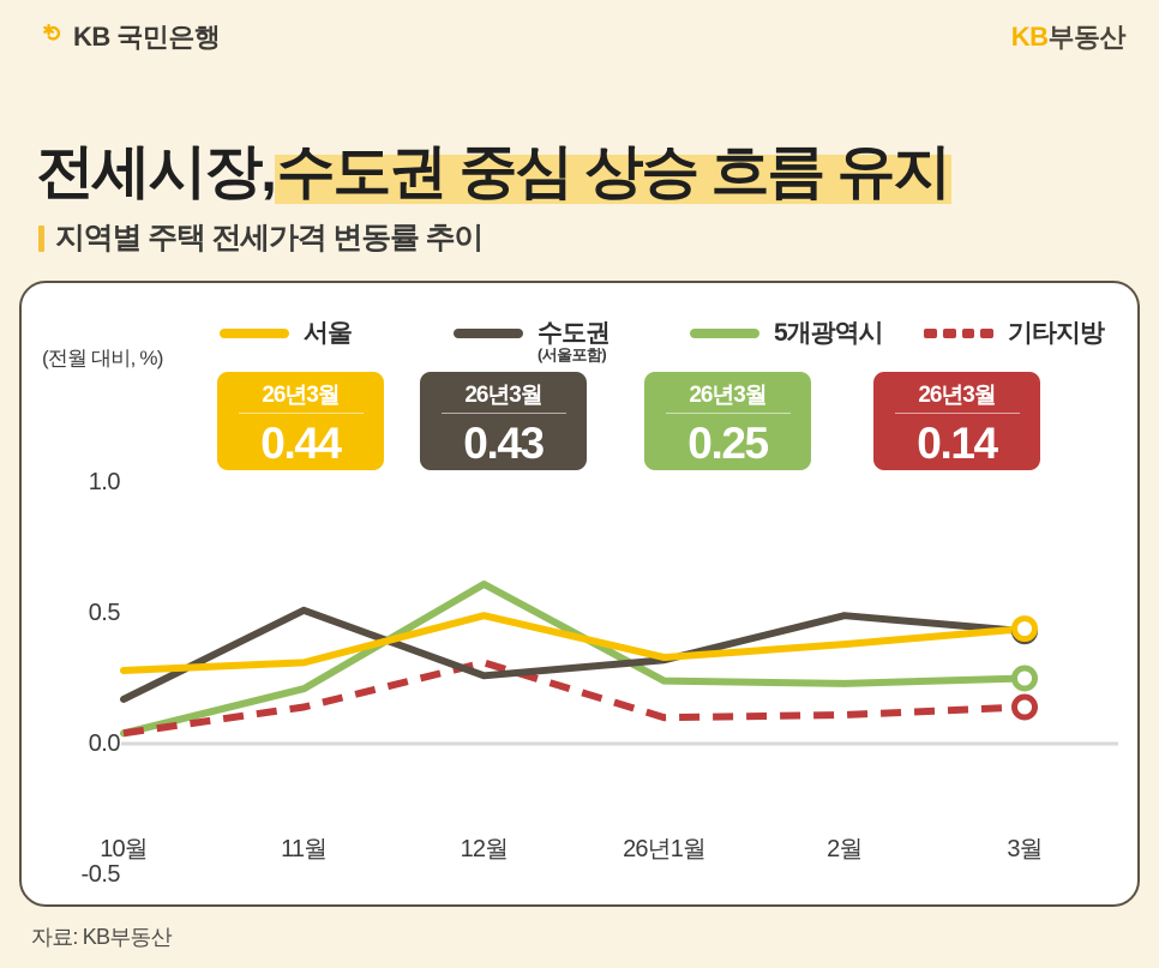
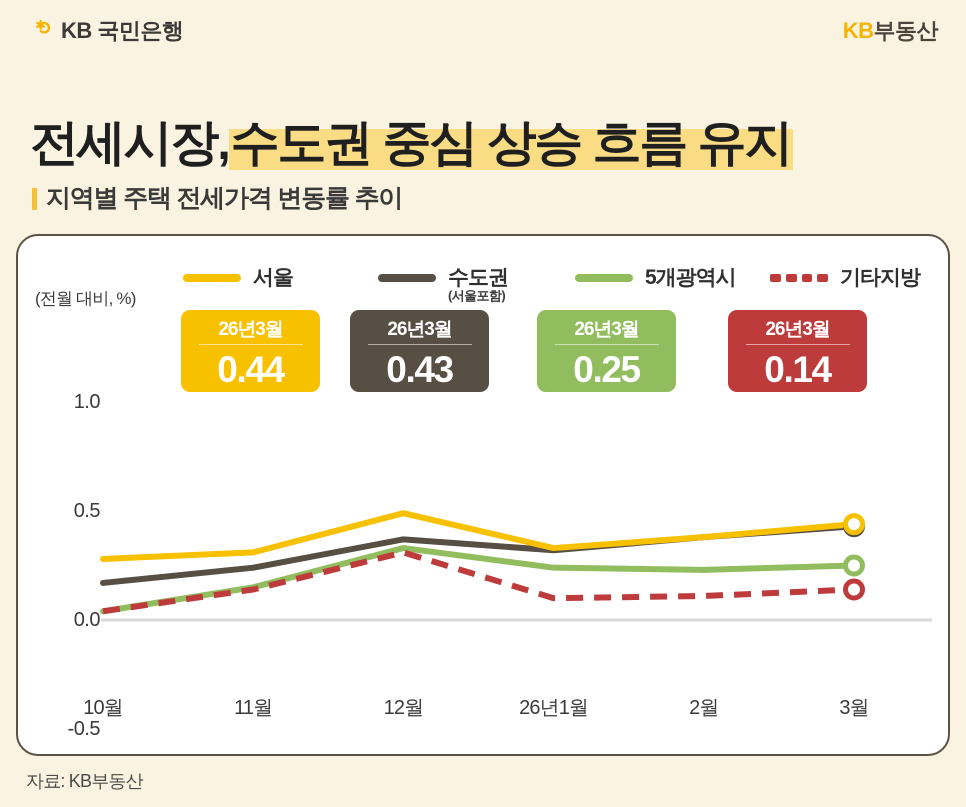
수도권/11월: 0.51 -> 0.24
5개광역시/11월: 0.21 -> 0.15
수도권/12월: 0.26 -> 0.37
5개광역시/12월: 0.61 -> 0.33
수도권/2월: 0.49 -> 0.38
